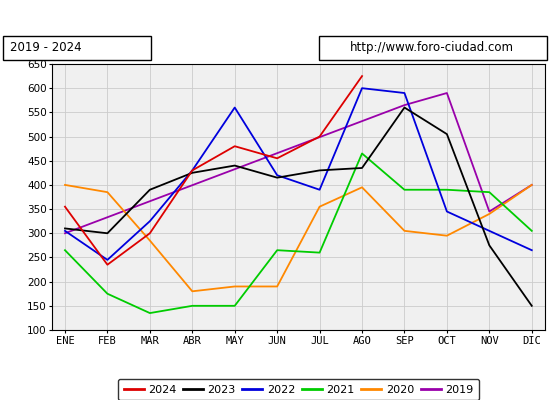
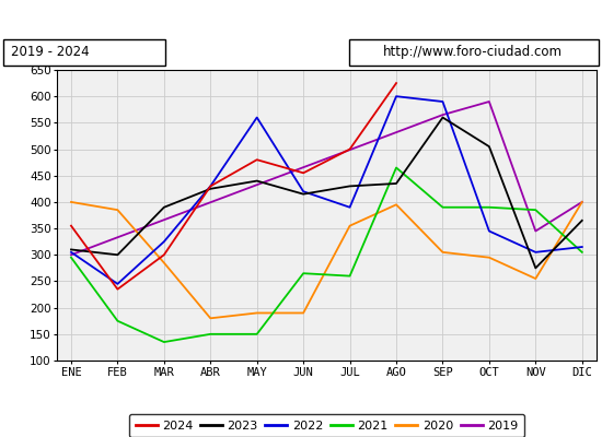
2021/ENE: 265 -> 295
2020/NOV: 340 -> 255
2023/DIC: 150 -> 365
2022/DIC: 265 -> 315
